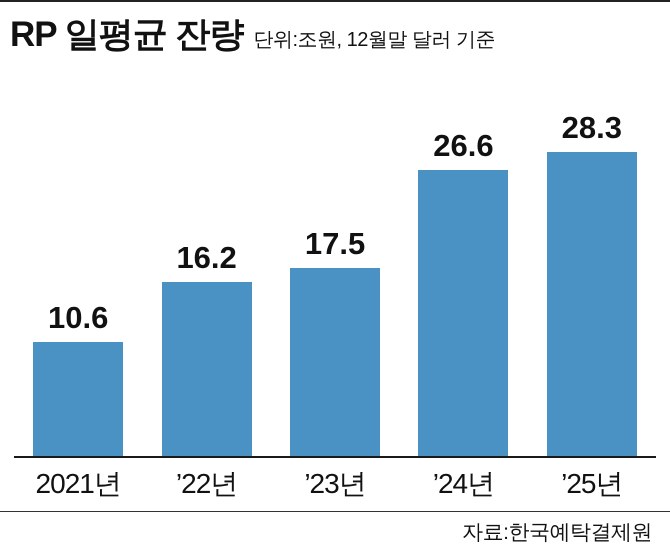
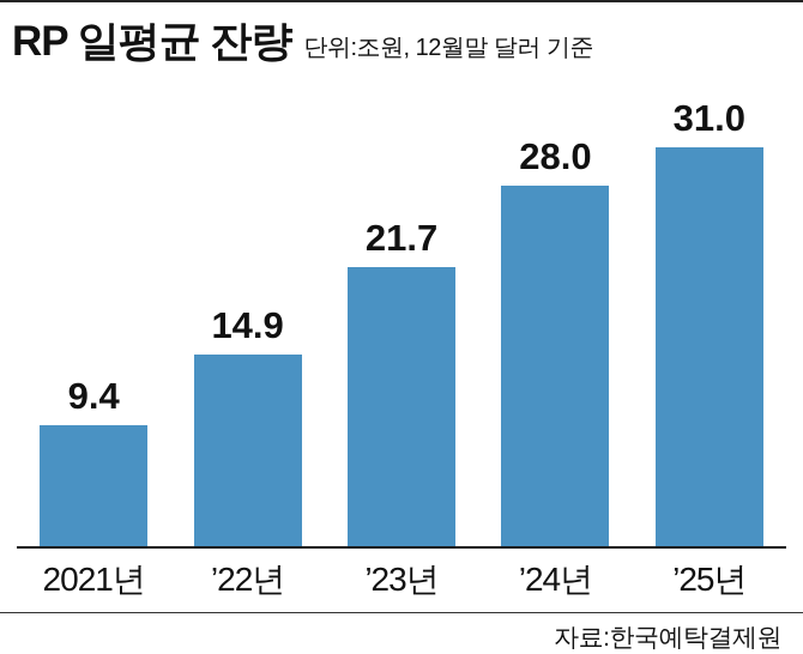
2021년: 10.6 -> 9.4
’22년: 16.2 -> 14.9
’23년: 17.5 -> 21.7
’24년: 26.6 -> 28.0
’25년: 28.3 -> 31.0
